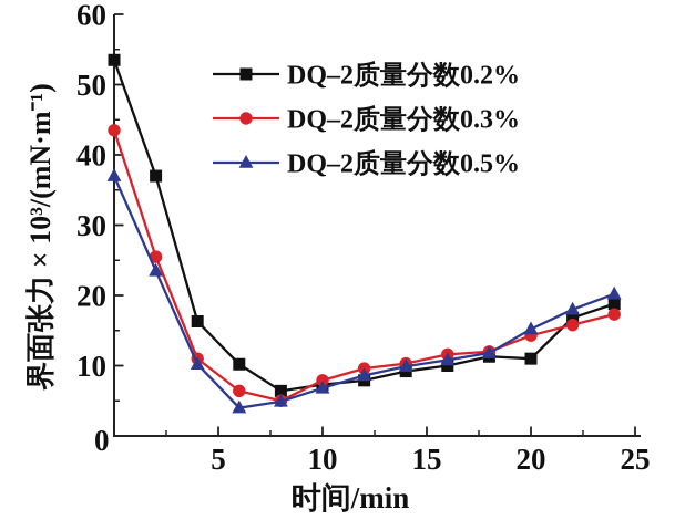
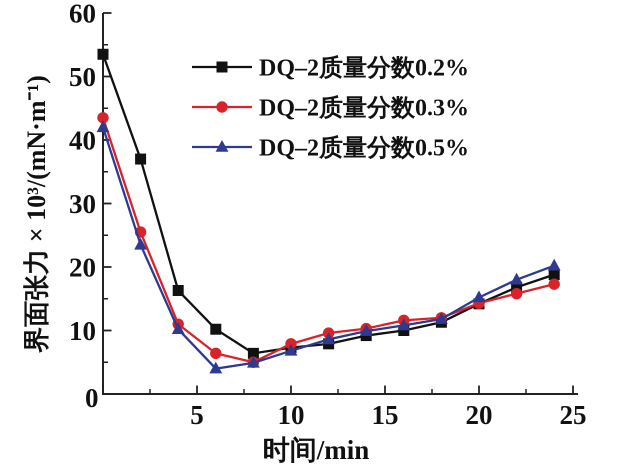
DQ–2质量分数0.5%/0: 37 -> 42
DQ–2质量分数0.2%/20: 11 -> 14
